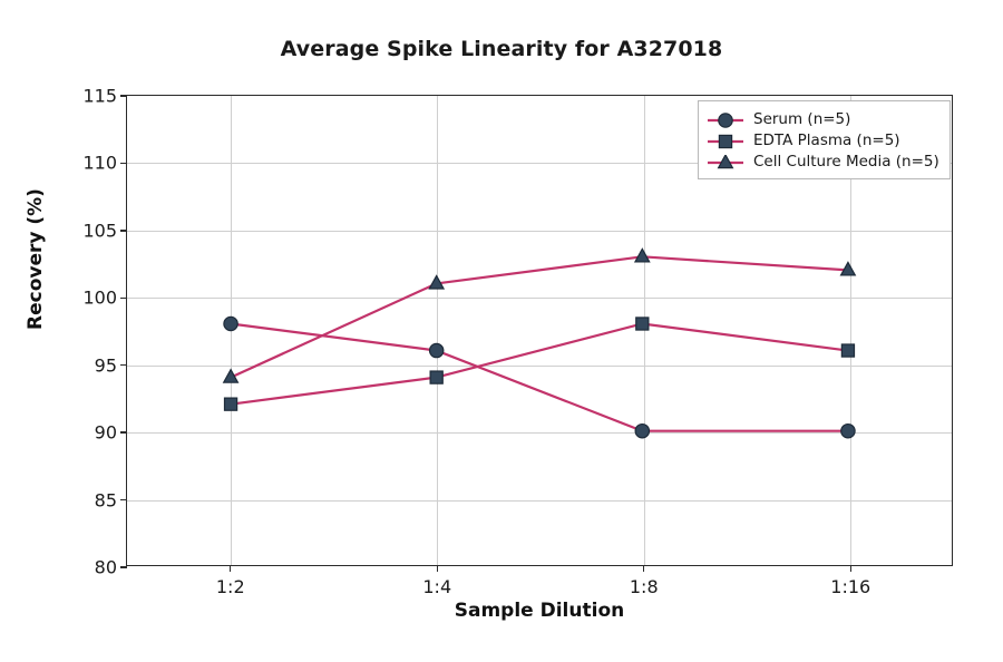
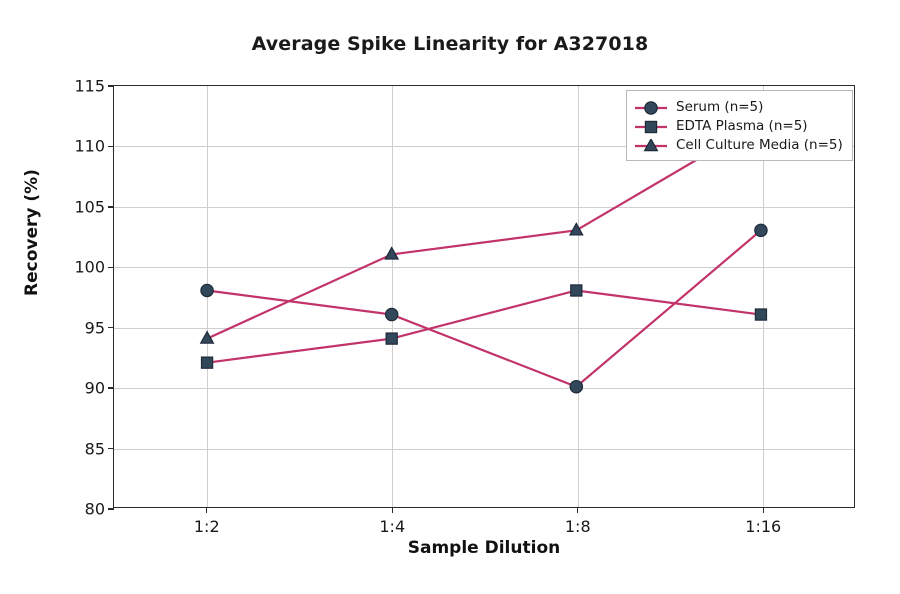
Serum (n=5)/1:16: 90 -> 103
Cell Culture Media (n=5)/1:16: 102 -> 112
